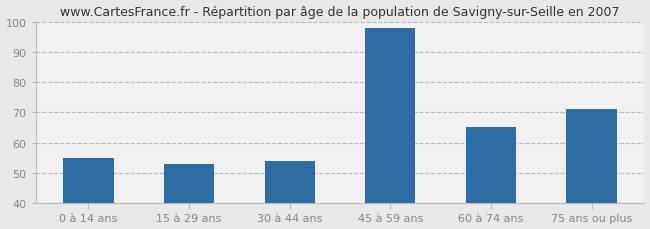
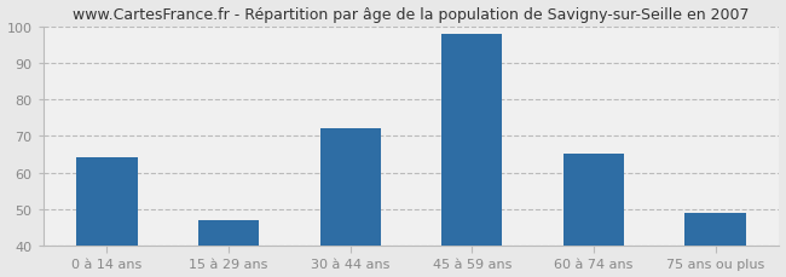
0 à 14 ans: 55 -> 64
15 à 29 ans: 53 -> 47
30 à 44 ans: 54 -> 72
75 ans ou plus: 71 -> 49
